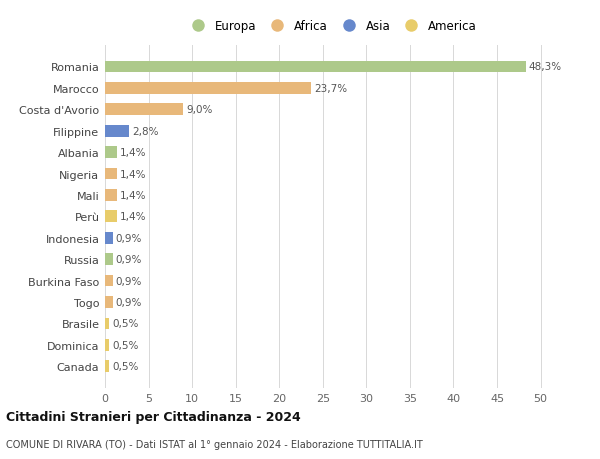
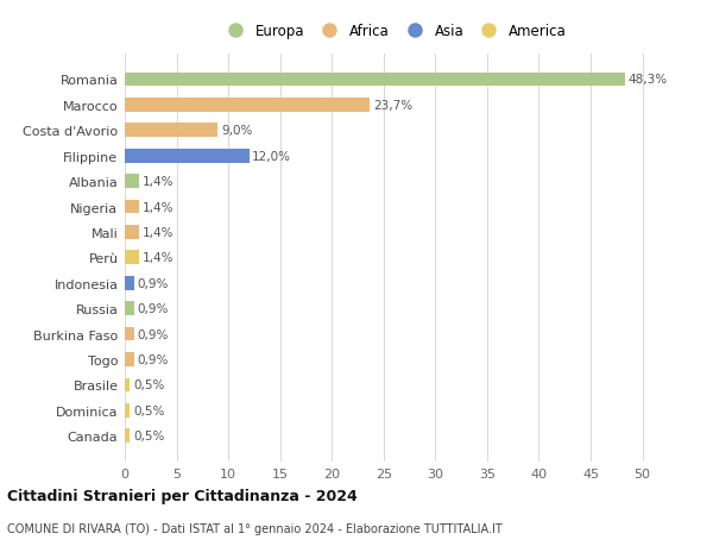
Filippine: 2,8% -> 12,0%
